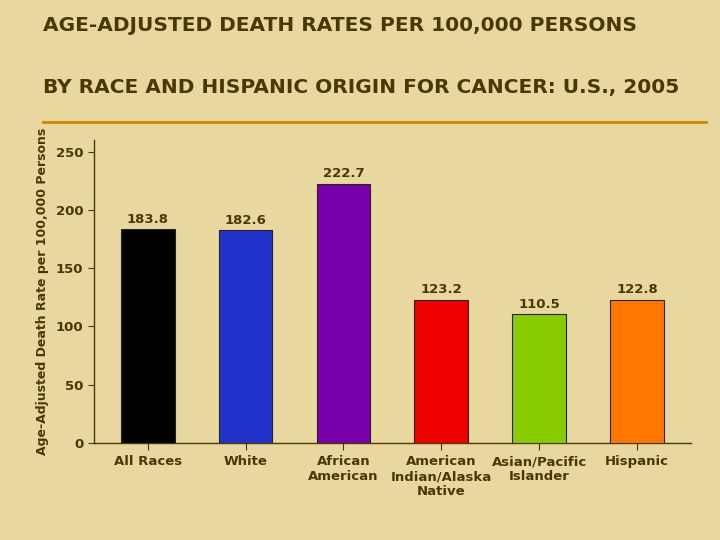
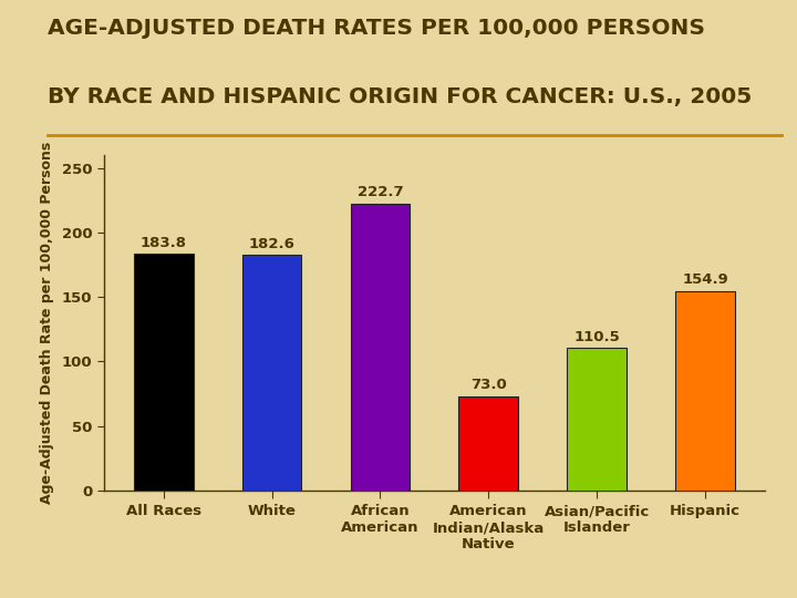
American Indian/Alaska Native: 123.2 -> 73.0
Hispanic: 122.8 -> 154.9
